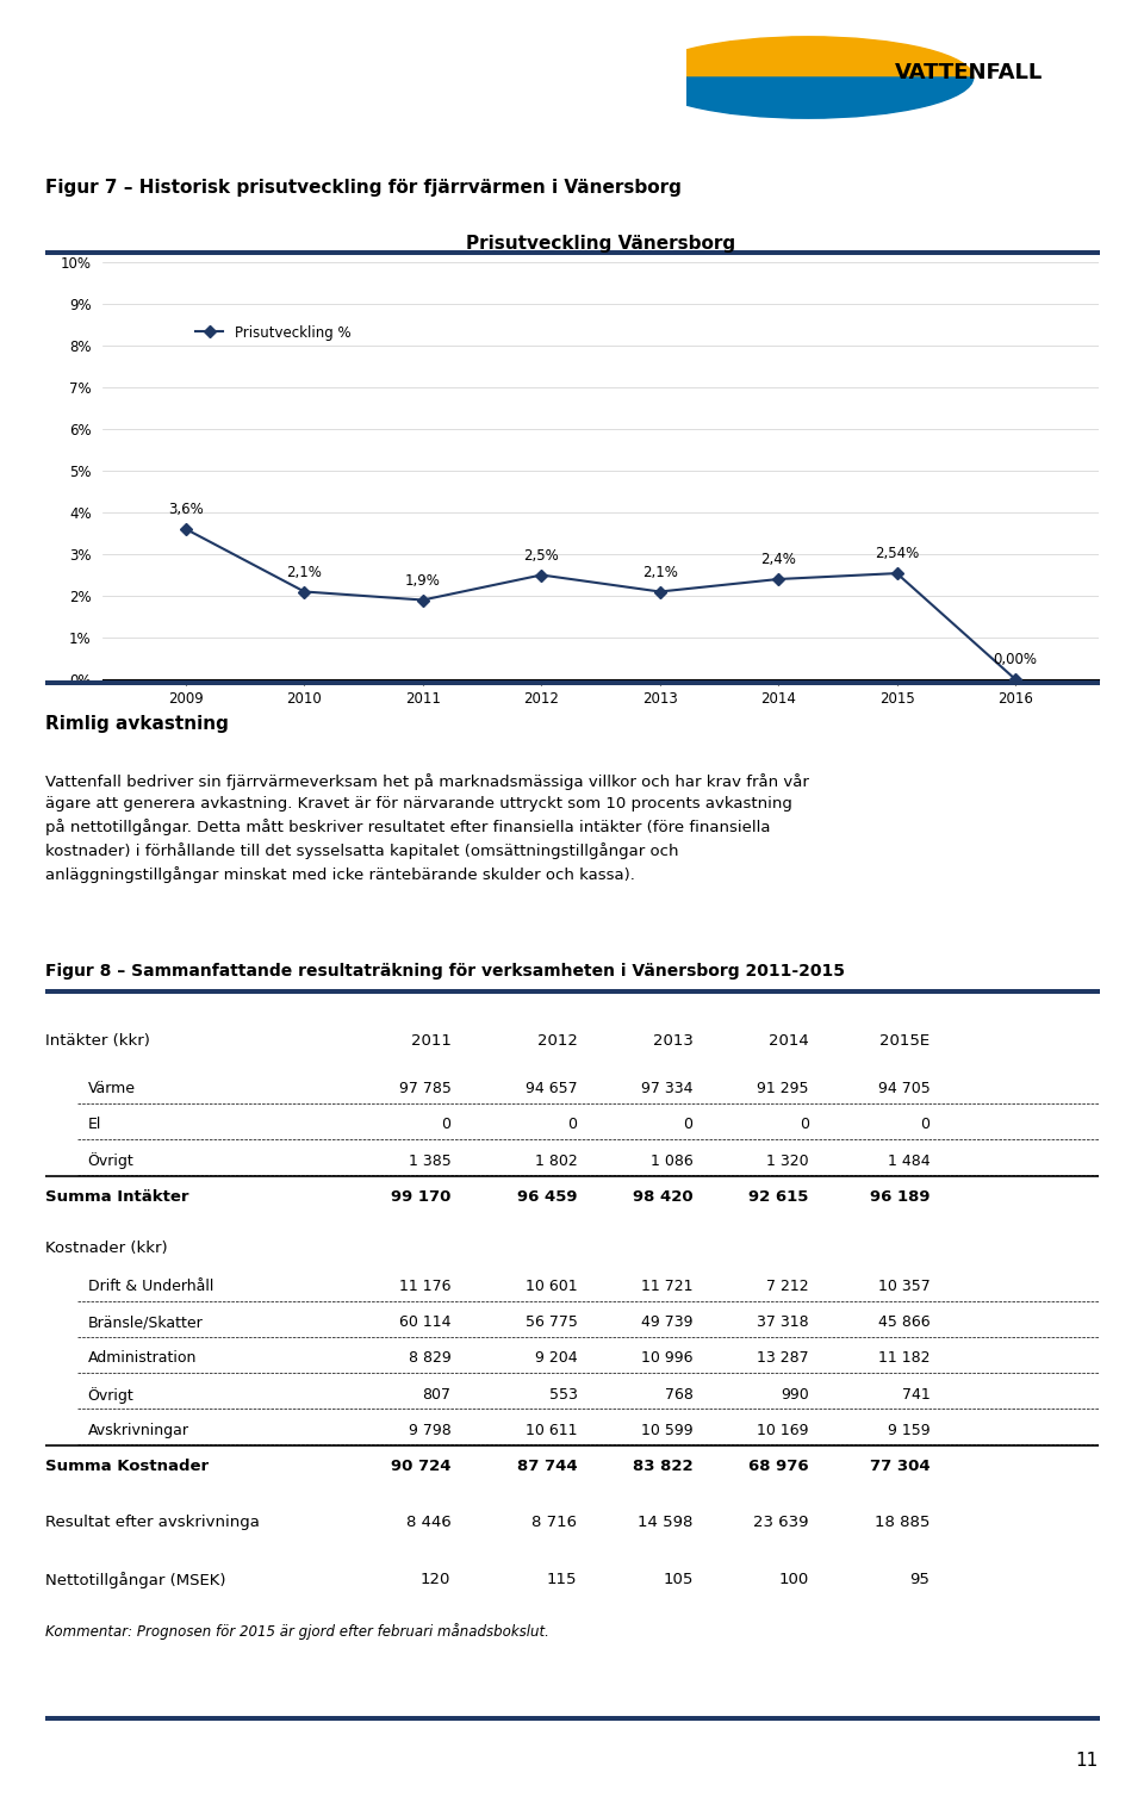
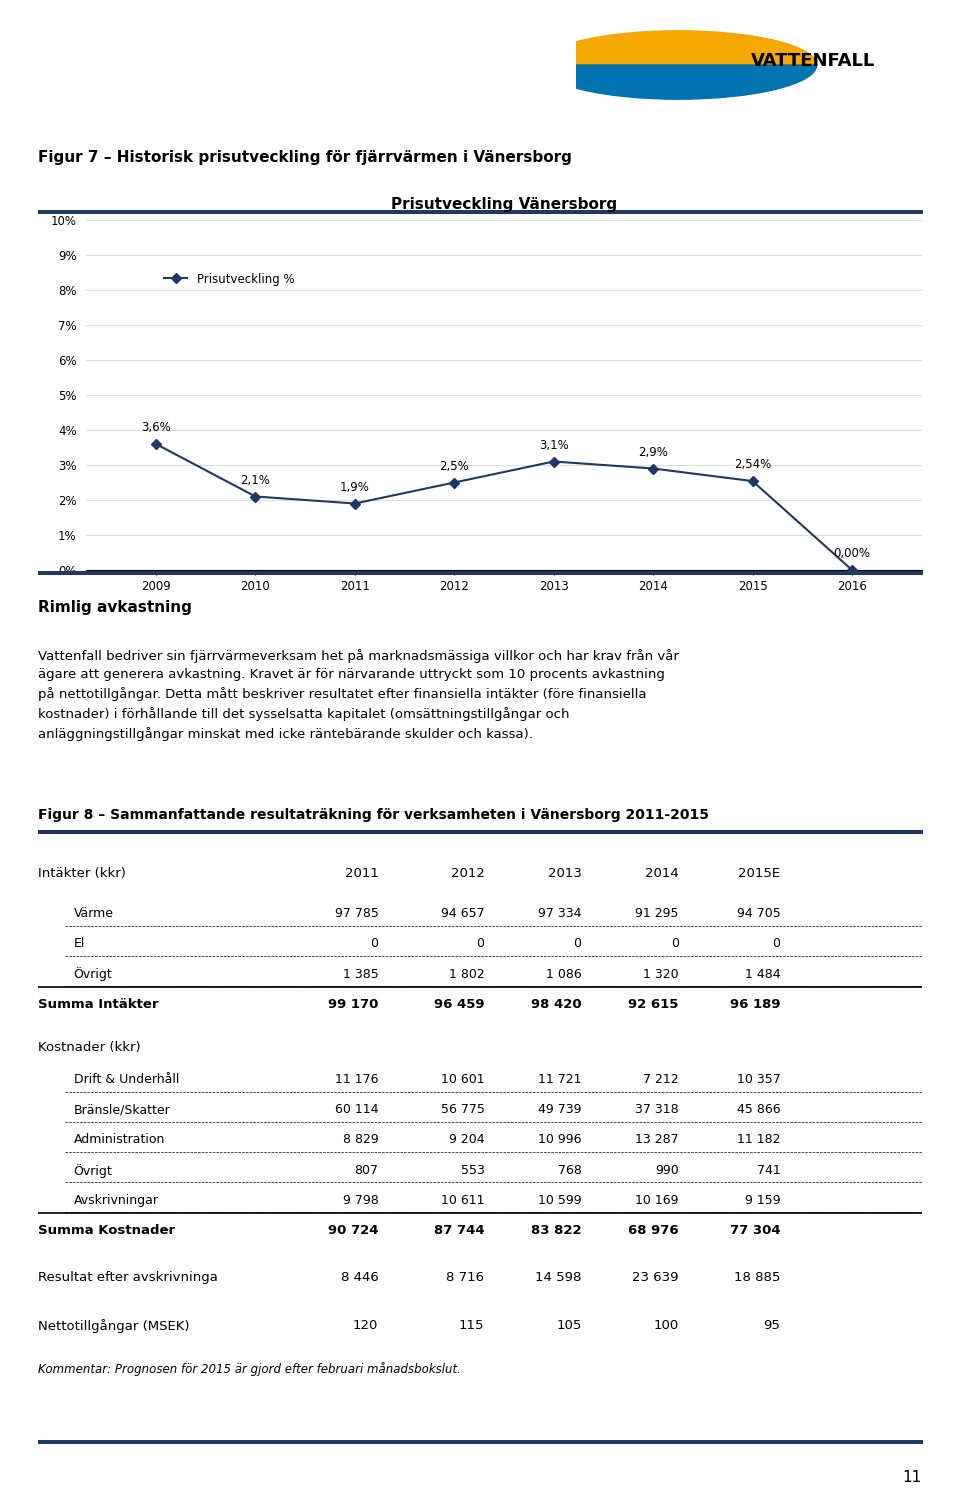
2013: 2,1% -> 3,1%
2014: 2,4% -> 2,9%
